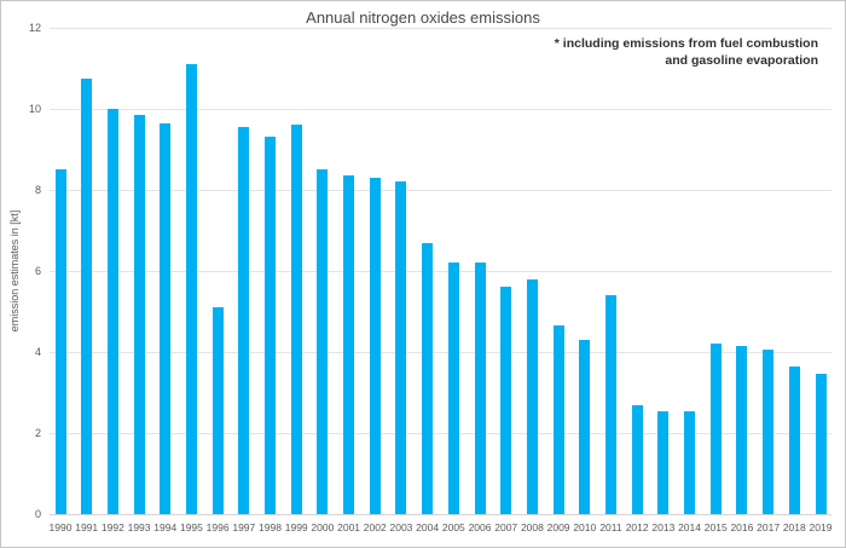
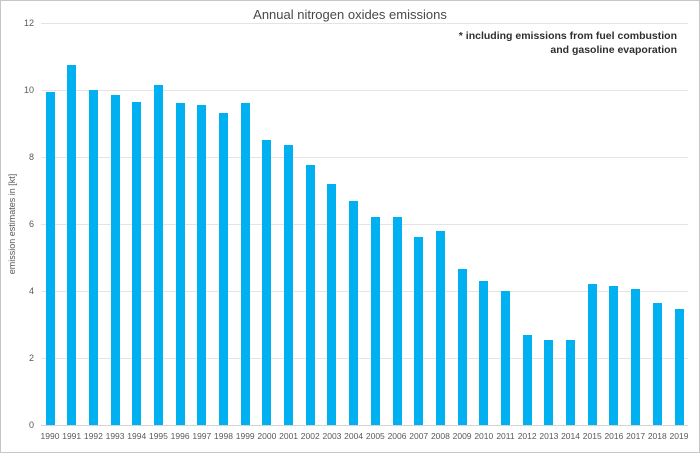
1990: 8.5 -> 9.9
1995: 11.1 -> 10.2
1996: 5.1 -> 9.6
2002: 8.3 -> 7.8
2003: 8.2 -> 7.2
2011: 5.4 -> 4.0
